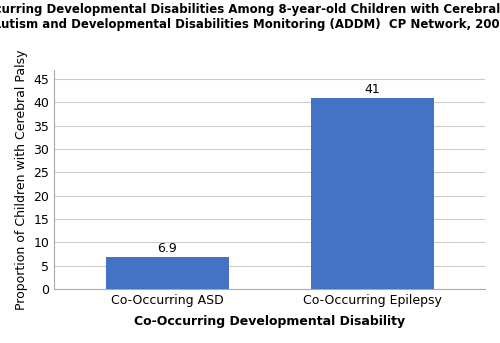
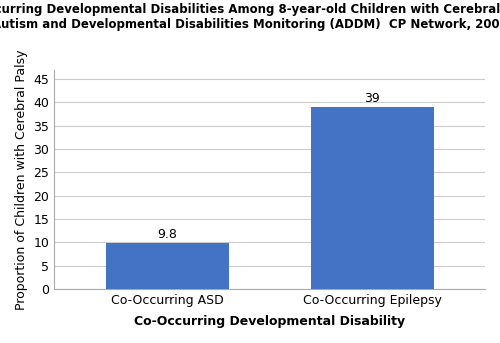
Co-Occurring ASD: 6.9 -> 9.8
Co-Occurring Epilepsy: 41 -> 39
